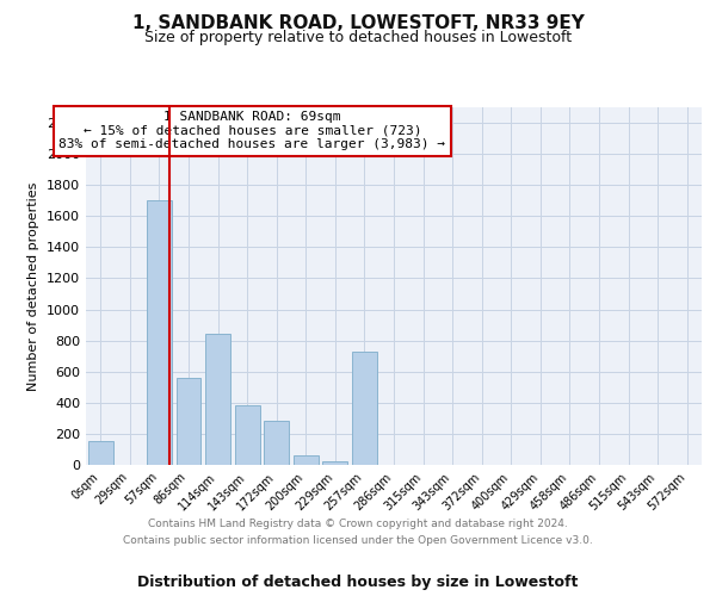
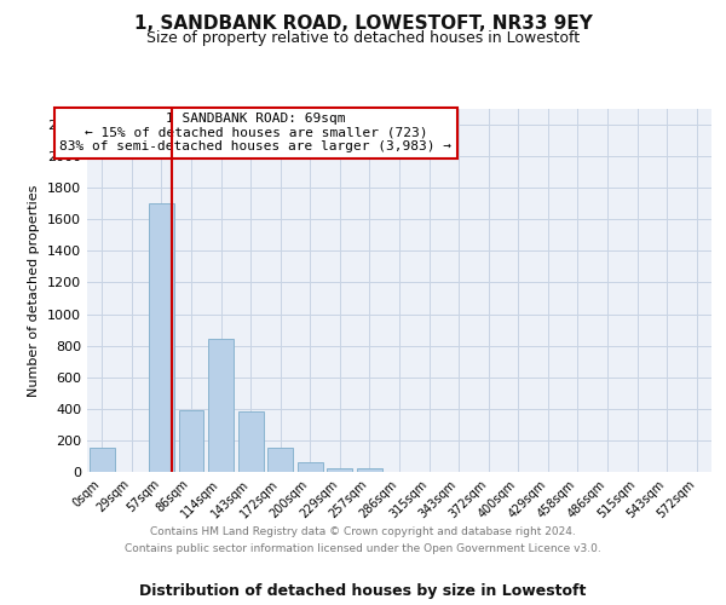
86sqm: 560 -> 390
172sqm: 280 -> 160
257sqm: 730 -> 20
